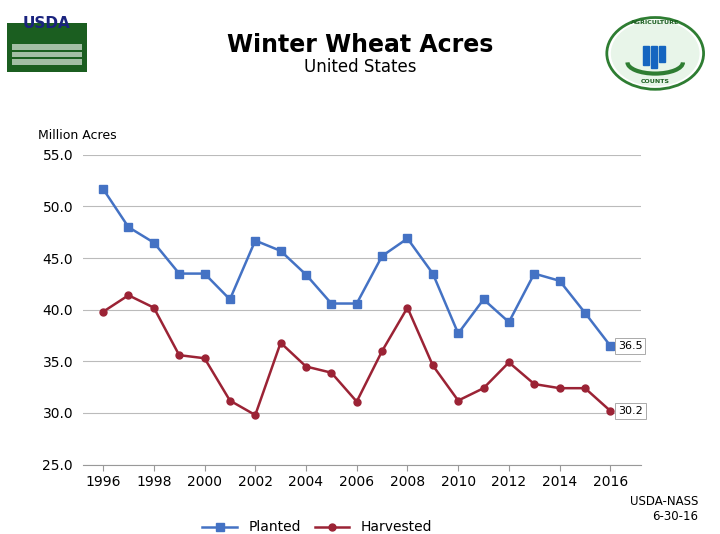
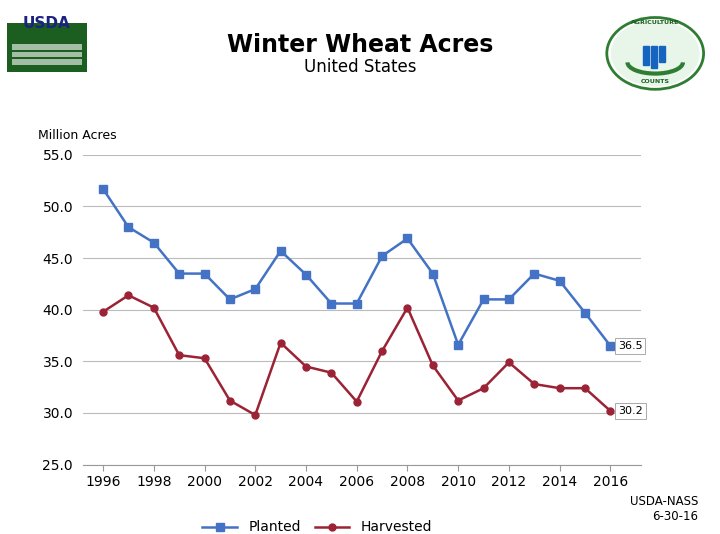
Planted/2002: 46.7 -> 42.0
Planted/2010: 37.7 -> 36.6
Planted/2012: 38.8 -> 41.0
